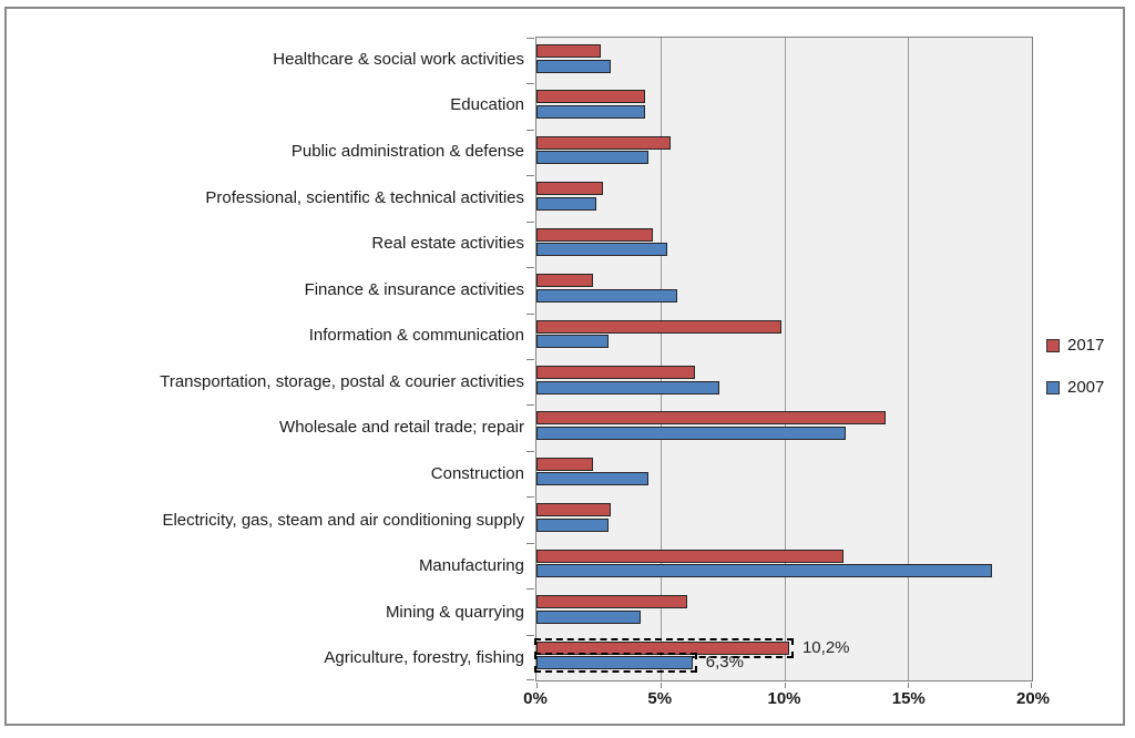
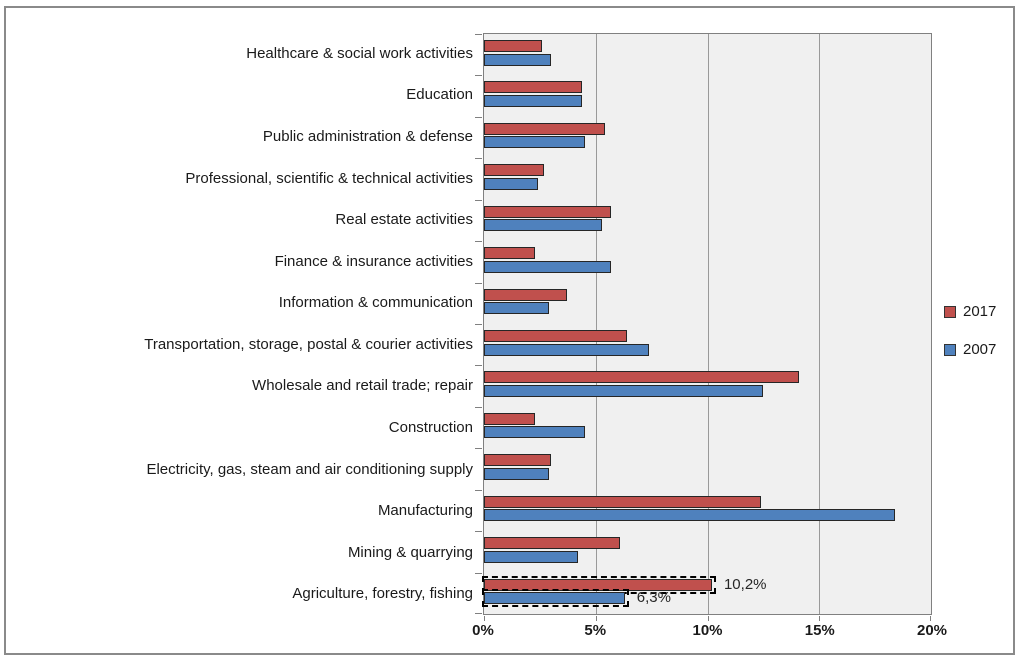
2017/Real estate activities: 4.7% -> 5.7%
2017/Information & communication: 9.9% -> 3.7%
